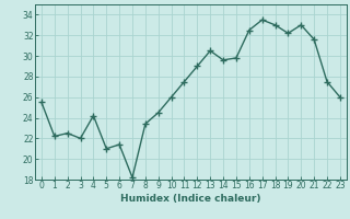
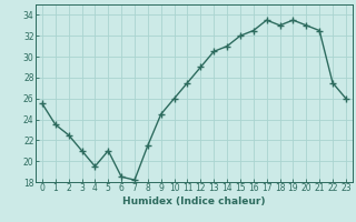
1: 22.2 -> 23.5
3: 22.0 -> 21.0
4: 24.2 -> 19.5
6: 21.4 -> 18.5
8: 23.4 -> 21.5
14: 29.6 -> 31.0
15: 29.8 -> 32.0
19: 32.2 -> 33.5
21: 31.6 -> 32.5
